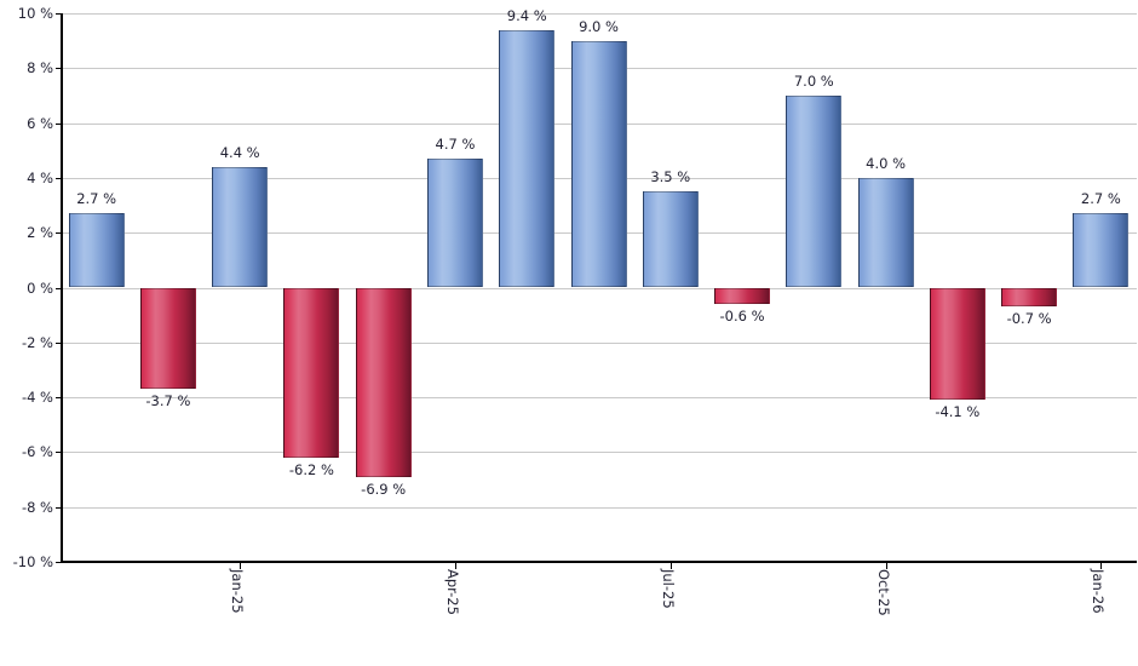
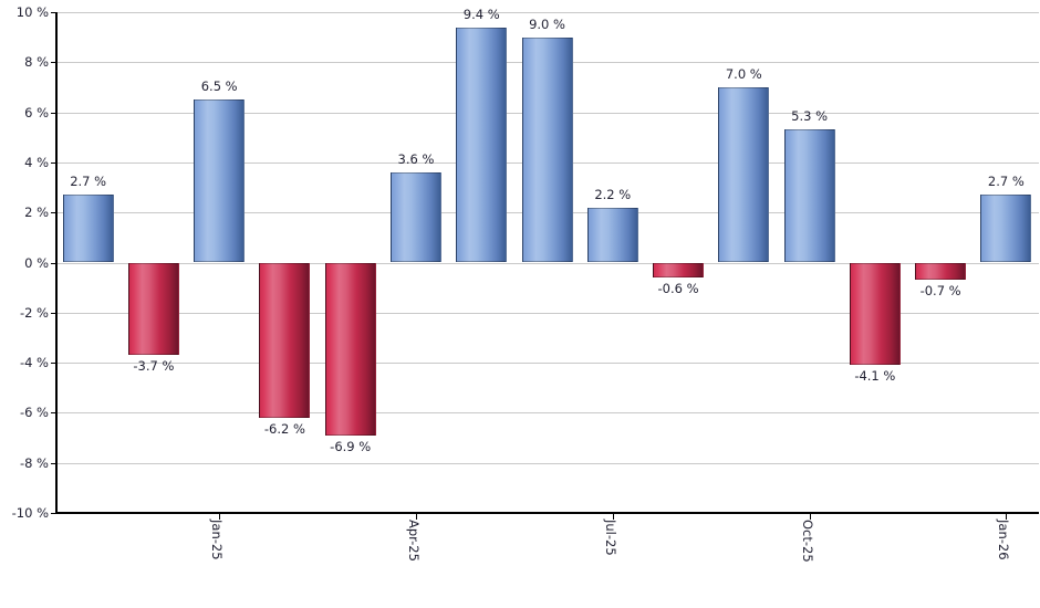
Jan-25: 4.4 -> 6.5
Apr-25: 4.7 -> 3.6
Jul-25: 3.5 -> 2.2
Oct-25: 4.0 -> 5.3
